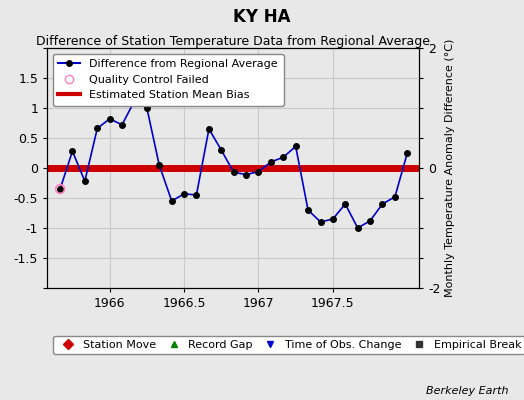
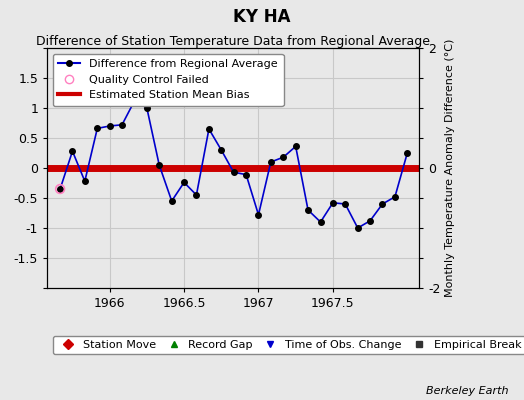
Time of Obs. Change/1966: 0.82 -> 0.70
Time of Obs. Change/1966.5: -0.43 -> -0.24
Time of Obs. Change/1967: -0.06 -> -0.78
Time of Obs. Change/1967.5: -0.85 -> -0.58
